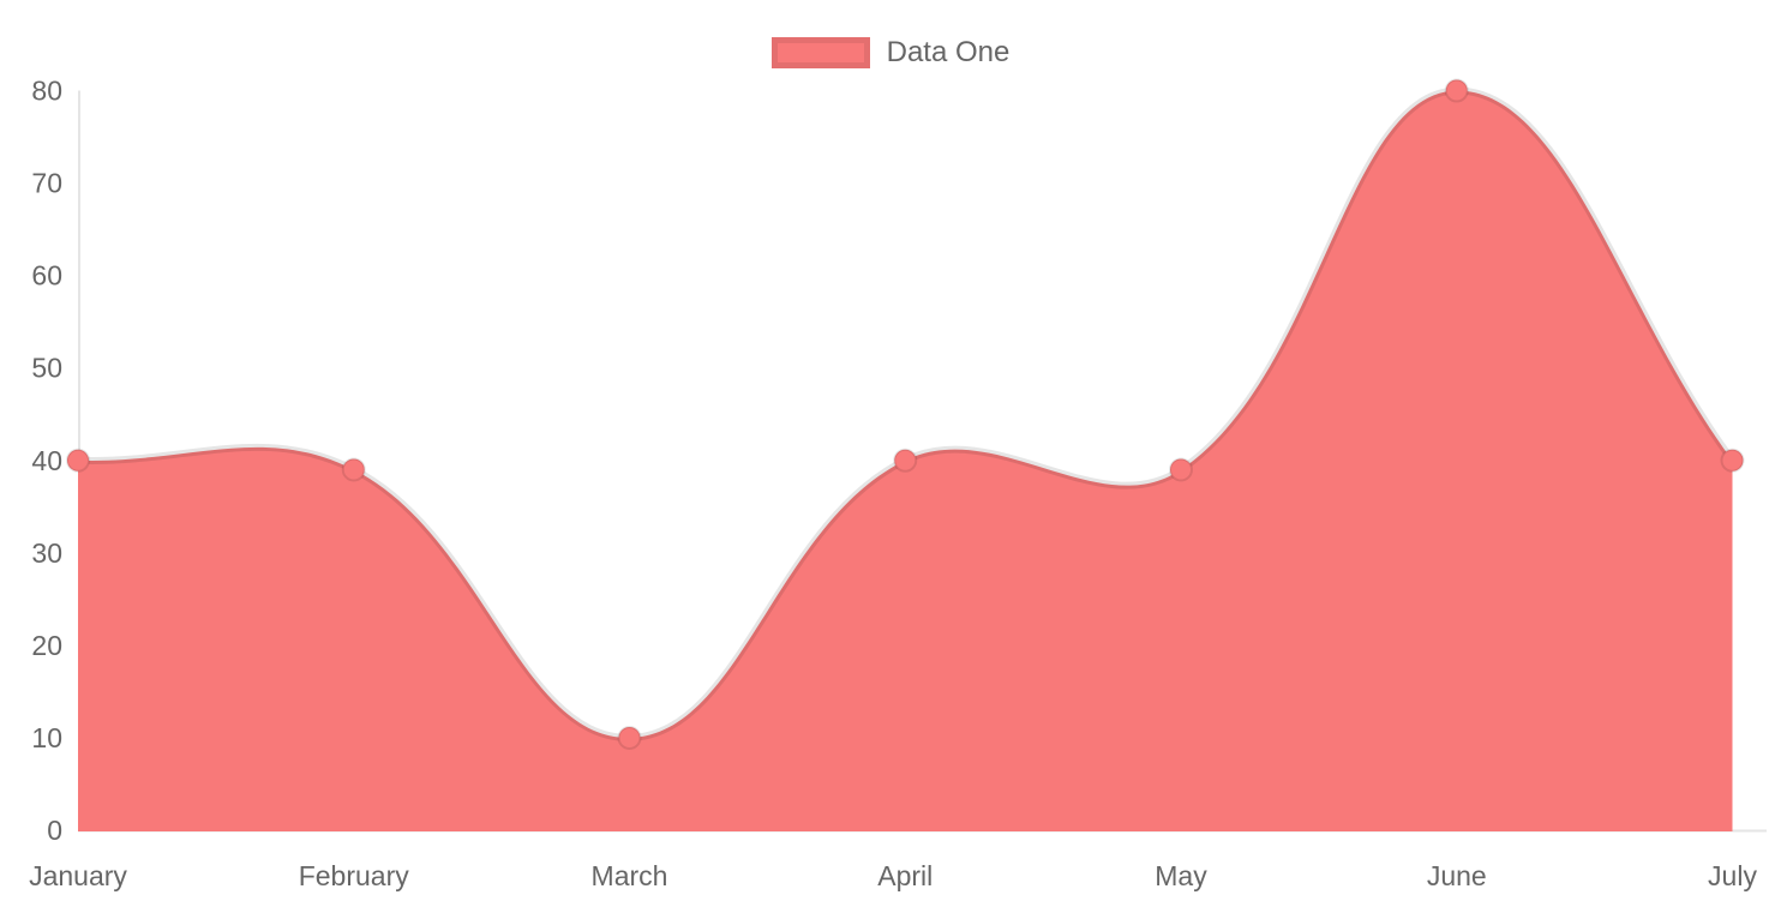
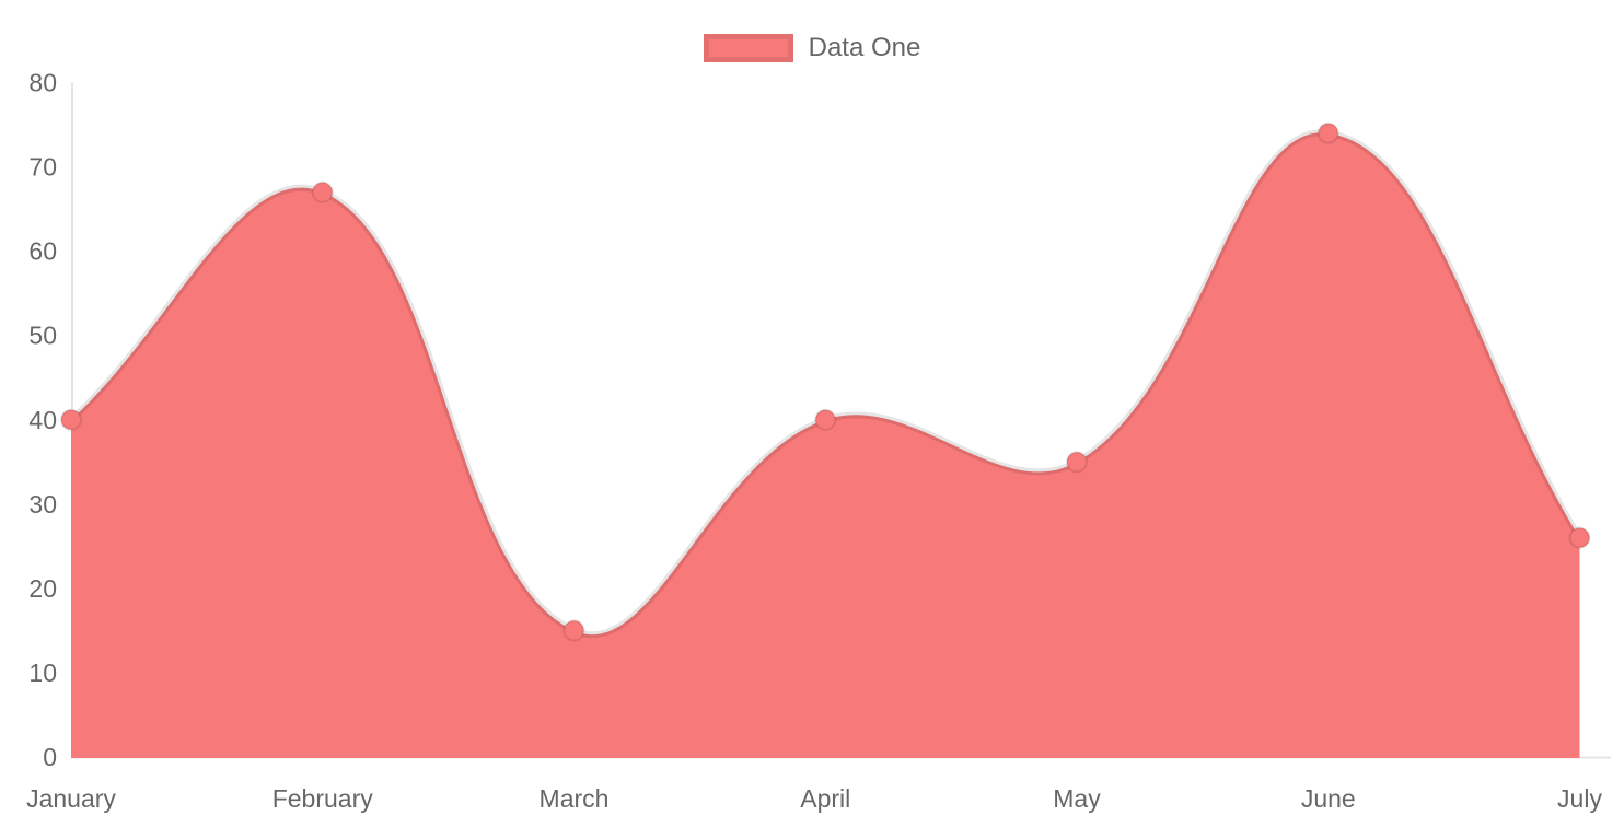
February: 39 -> 67
March: 10 -> 15
May: 39 -> 35
June: 80 -> 74
July: 40 -> 26
